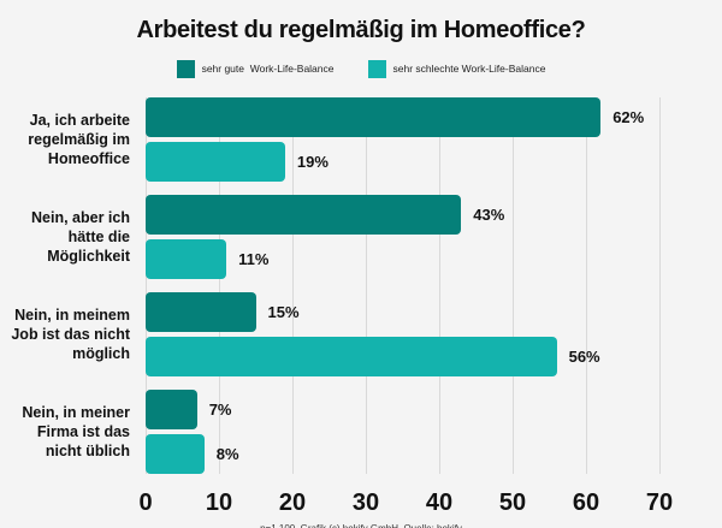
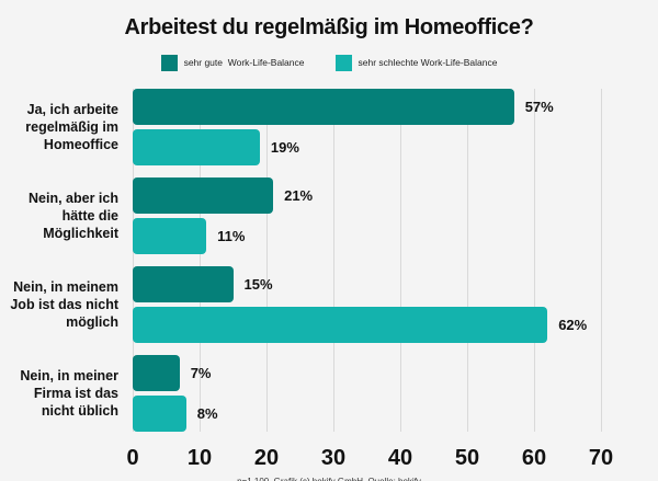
sehr gute Work-Life-Balance/Ja, ich arbeite regelmäßig im Homeoffice: 62% -> 57%
sehr gute Work-Life-Balance/Nein, aber ich hätte die Möglichkeit: 43% -> 21%
sehr schlechte Work-Life-Balance/Nein, in meinem Job ist das nicht möglich: 56% -> 62%
